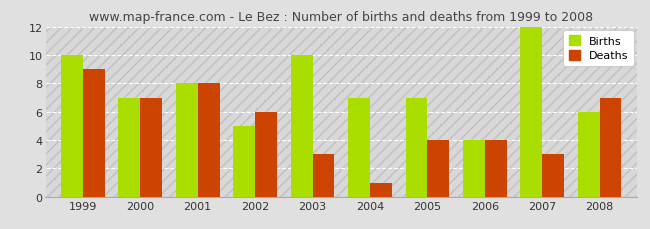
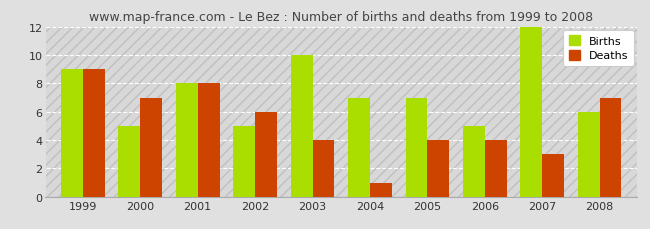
Births/1999: 10 -> 9
Births/2000: 7 -> 5
Deaths/2003: 3 -> 4
Births/2006: 4 -> 5
